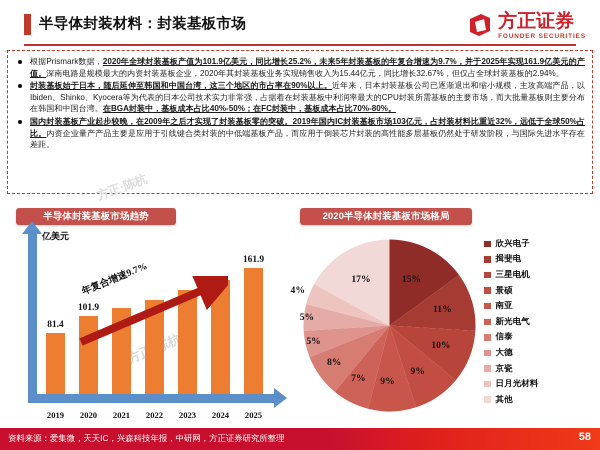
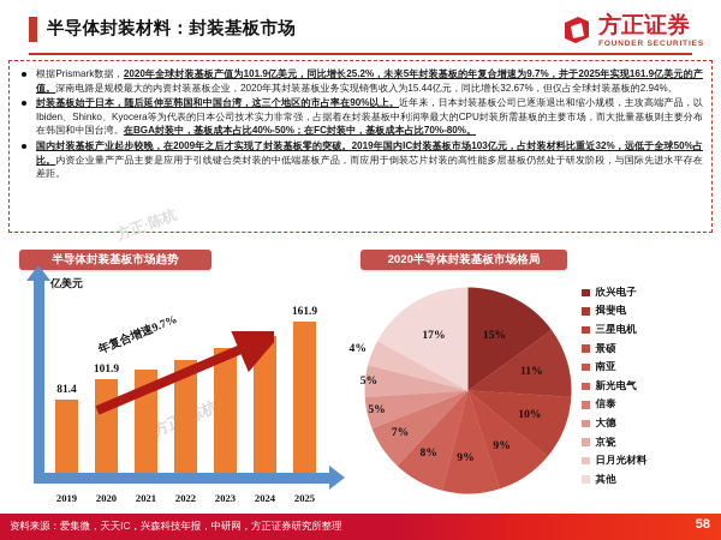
2020半导体封装基板市场格局/新光电气: 7% -> 8%
2020半导体封装基板市场格局/信泰: 8% -> 7%
